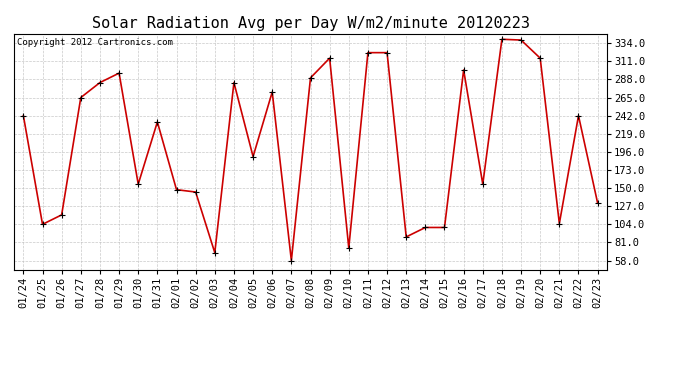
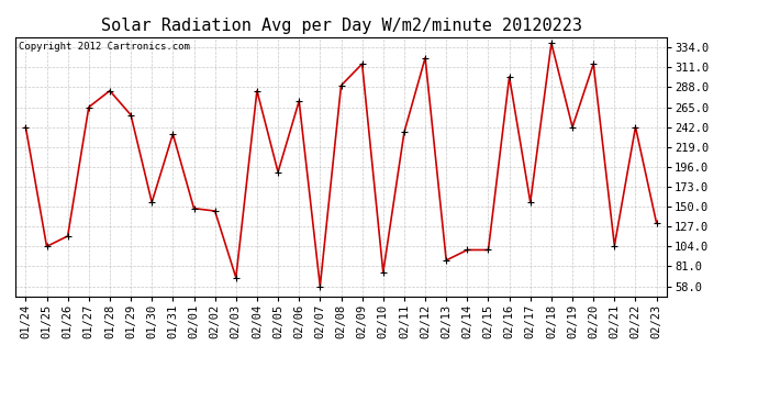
01/29: 296 -> 256
02/11: 322 -> 236
02/19: 338 -> 242
